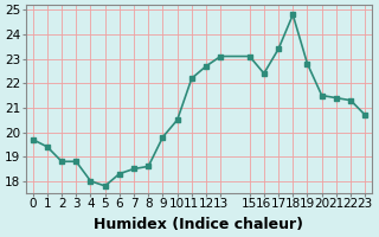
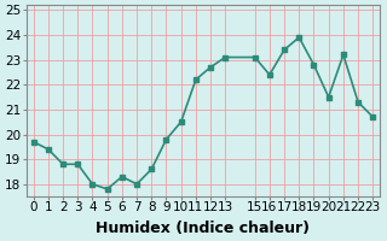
7: 18.5 -> 18.0
18: 24.8 -> 23.9
21: 21.4 -> 23.2
